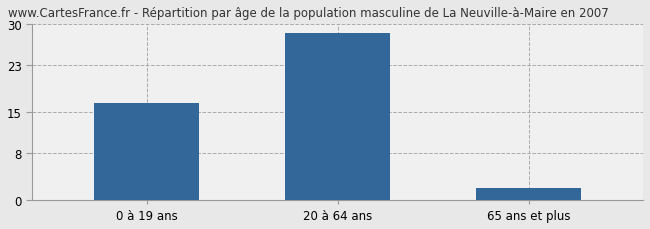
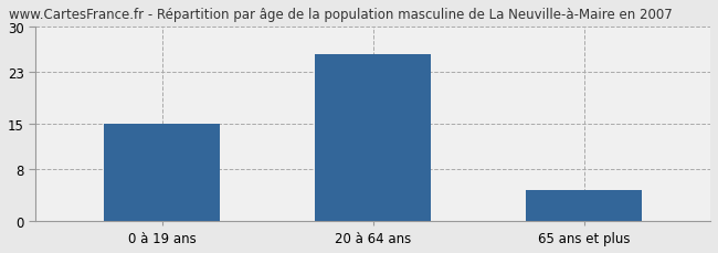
0 à 19 ans: 16.5 -> 15.0
20 à 64 ans: 28.5 -> 25.8
65 ans et plus: 2.0 -> 4.8
